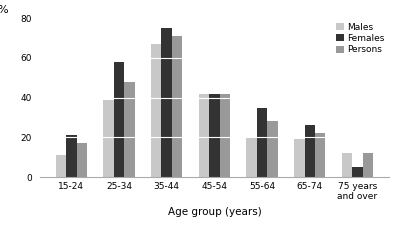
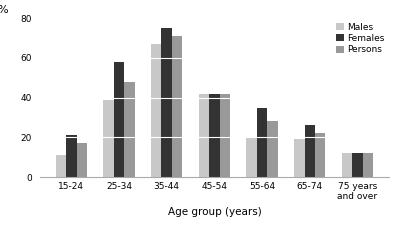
Females/75 years and over: 5 -> 12
